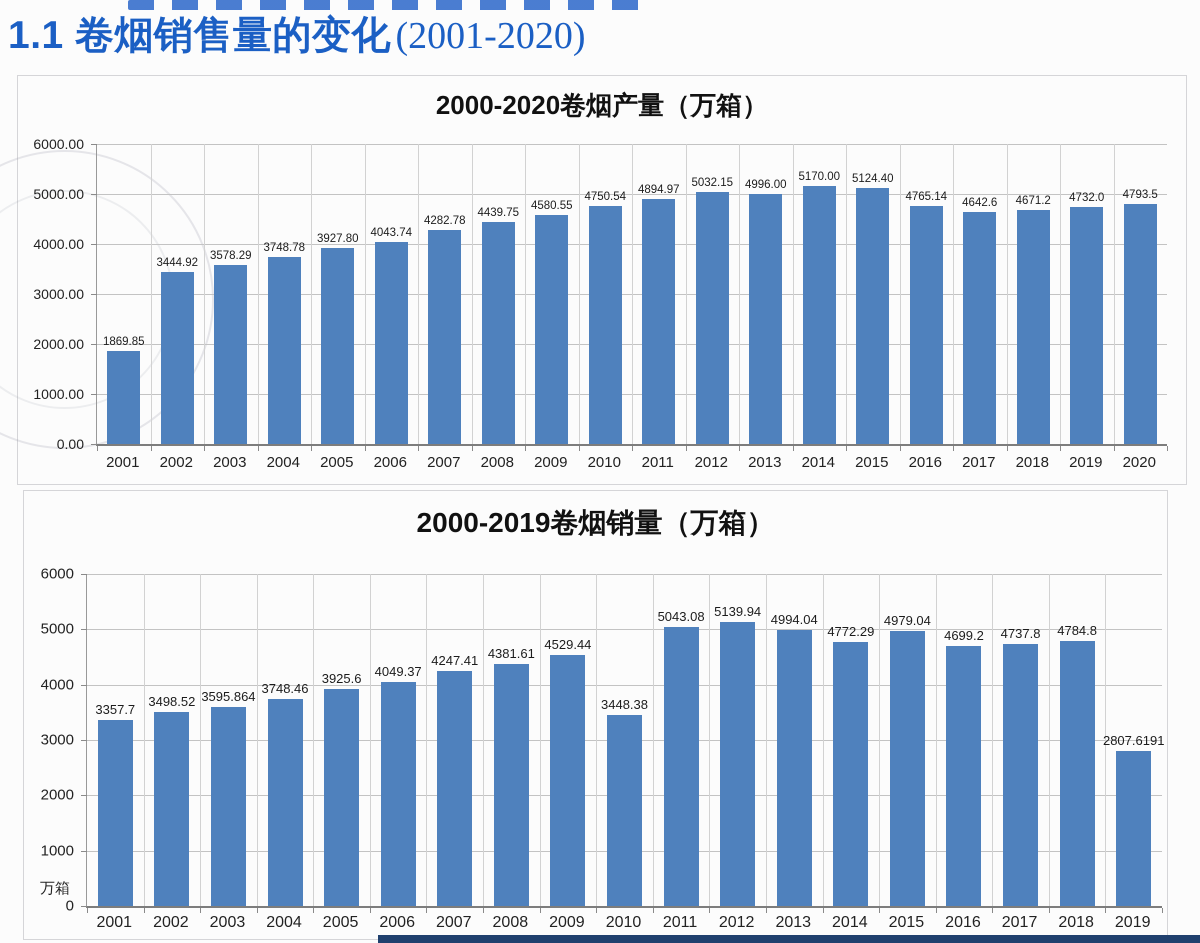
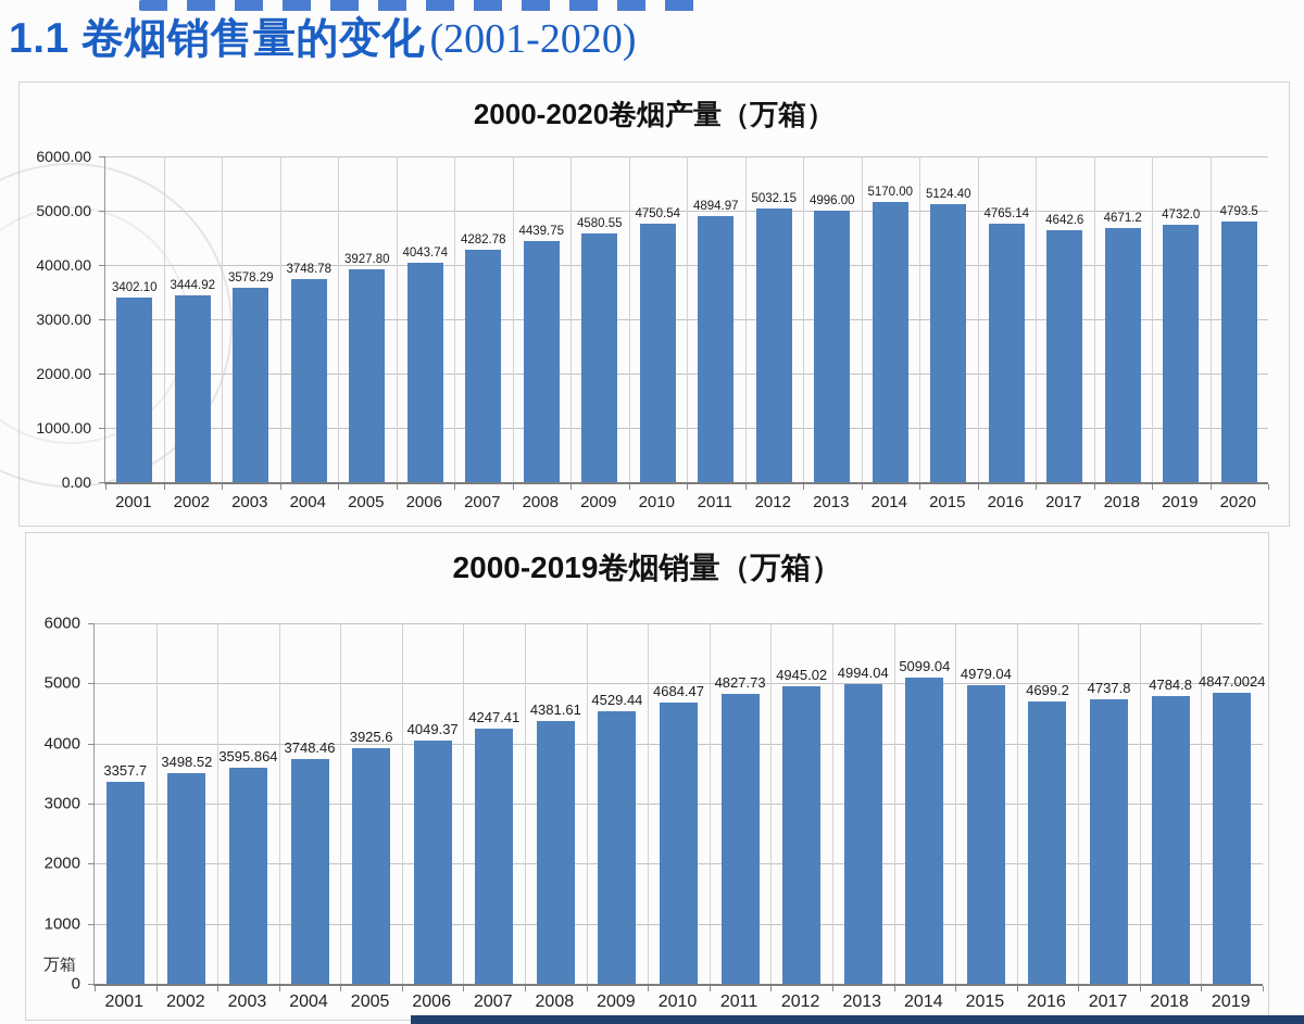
2000-2020卷烟产量（万箱）/2001: 1869.85 -> 3402.10
2000-2019卷烟销量（万箱）/2010: 3448.38 -> 4684.47
2000-2019卷烟销量（万箱）/2011: 5043.08 -> 4827.73
2000-2019卷烟销量（万箱）/2012: 5139.94 -> 4945.02
2000-2019卷烟销量（万箱）/2014: 4772.29 -> 5099.04
2000-2019卷烟销量（万箱）/2019: 2807.6191 -> 4847.0024
